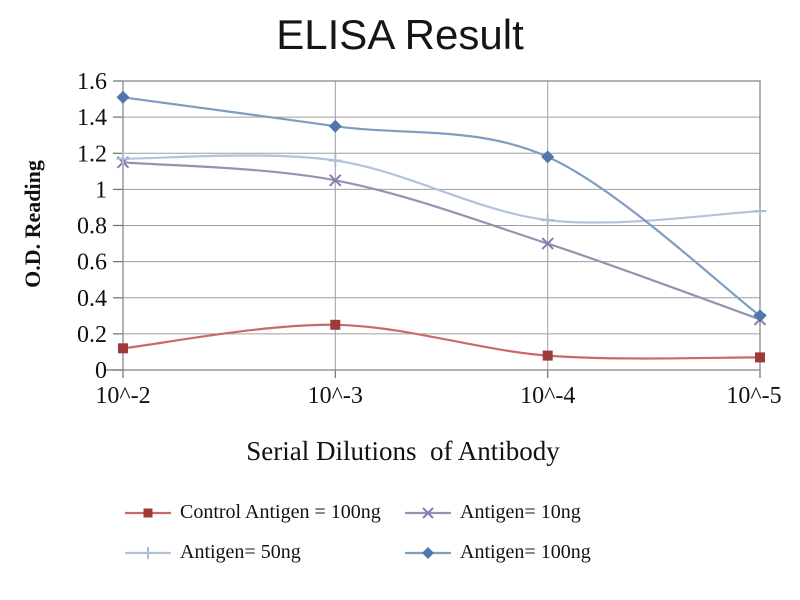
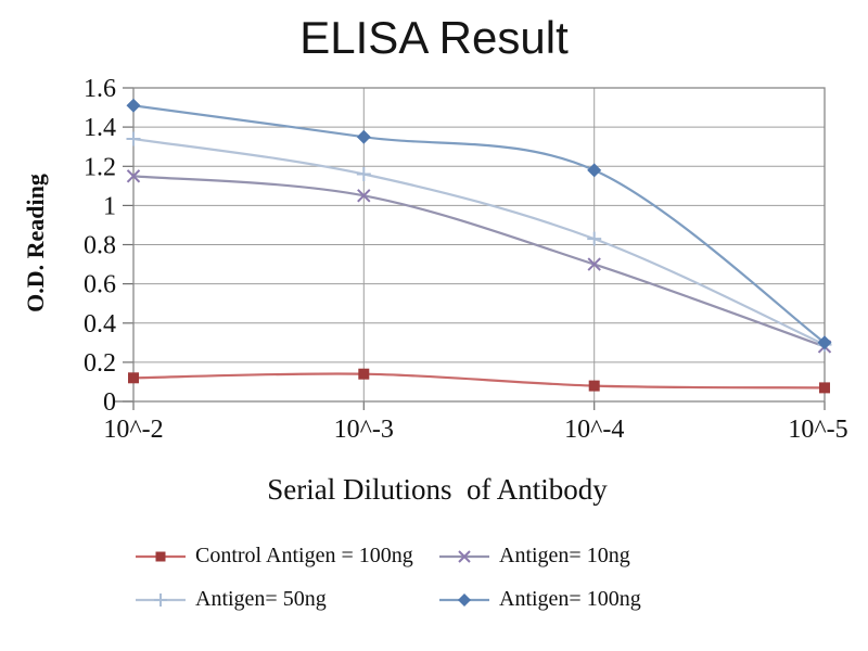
Antigen= 50ng/10^-2: 1.17 -> 1.34
Control Antigen = 100ng/10^-3: 0.25 -> 0.14
Antigen= 50ng/10^-5: 0.88 -> 0.29
